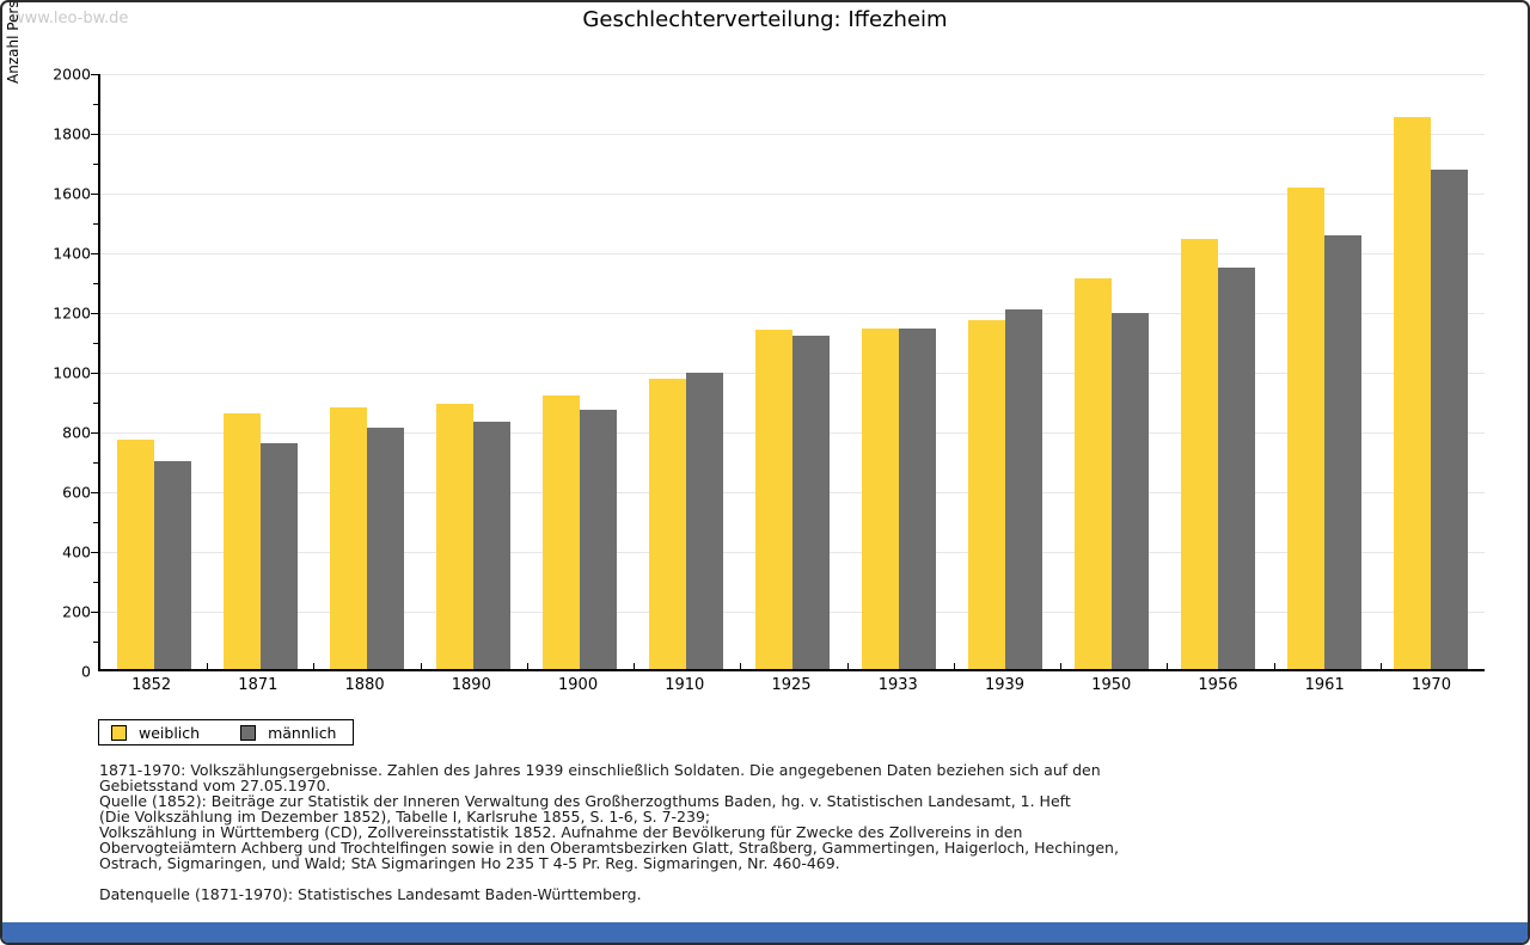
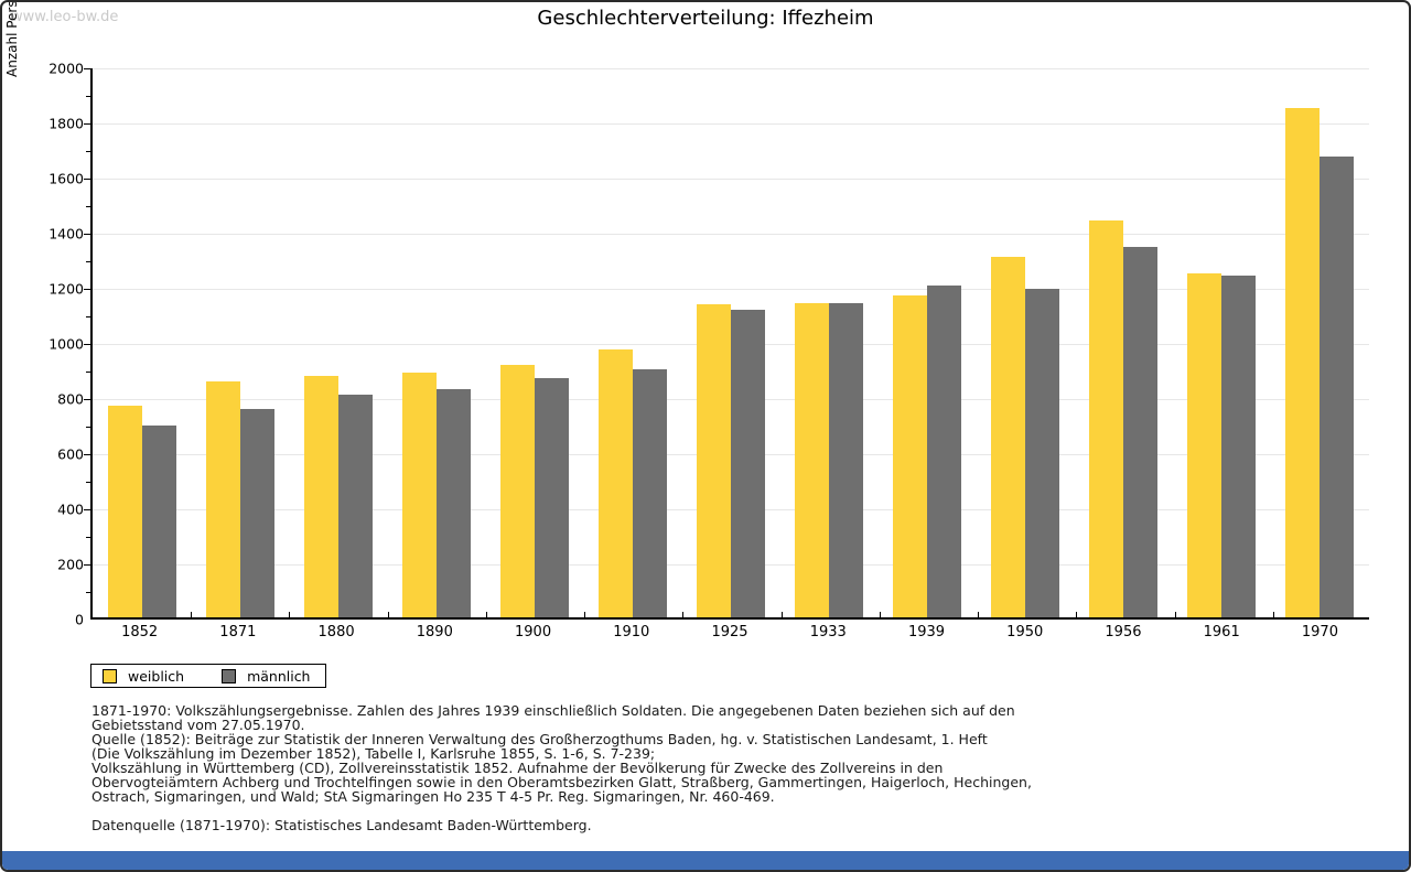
männlich/1910: 990 -> 900
weiblich/1961: 1610 -> 1250
männlich/1961: 1450 -> 1240
